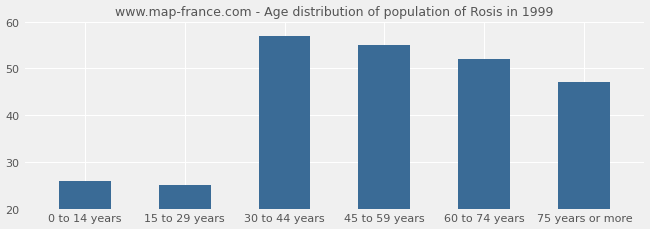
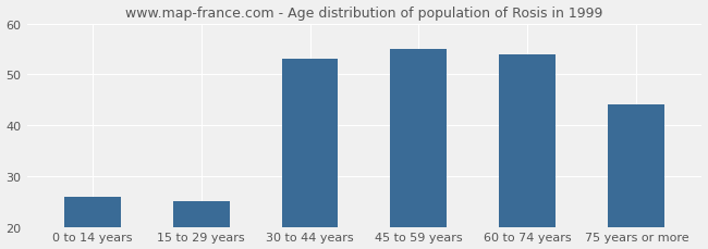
30 to 44 years: 57 -> 53
60 to 74 years: 52 -> 54
75 years or more: 47 -> 44
